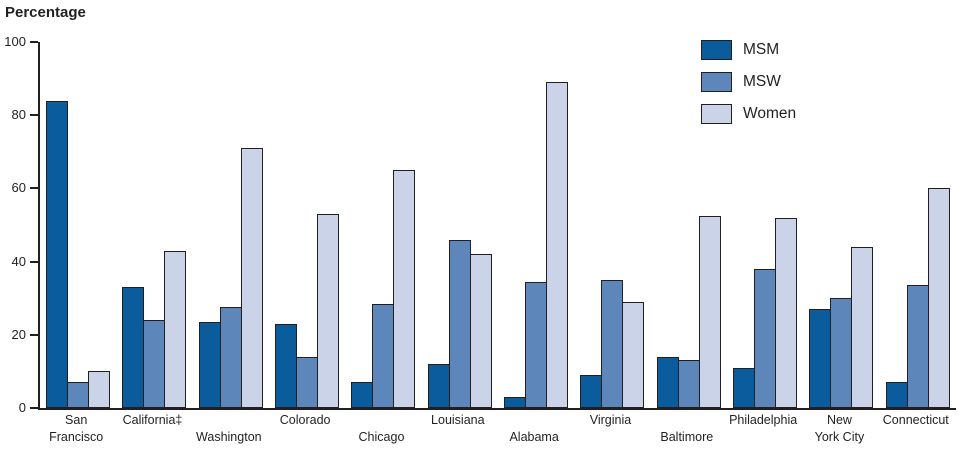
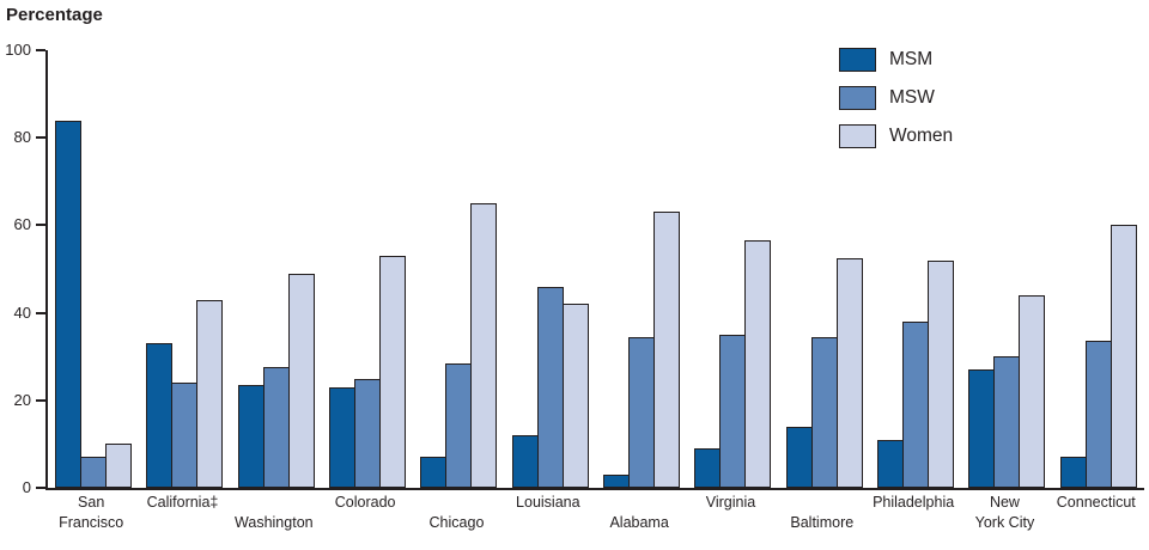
Women/Washington: 71 -> 49
MSW/Colorado: 14 -> 25
Women/Alabama: 89 -> 63
Women/Virginia: 29 -> 56
MSW/Baltimore: 13 -> 34
